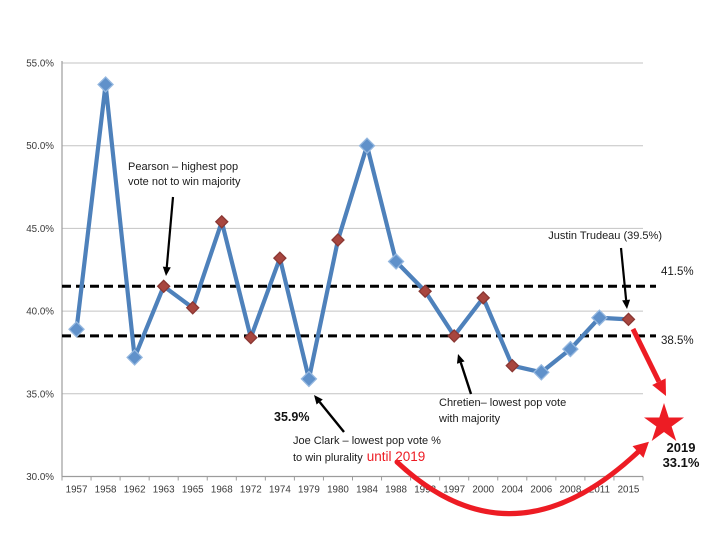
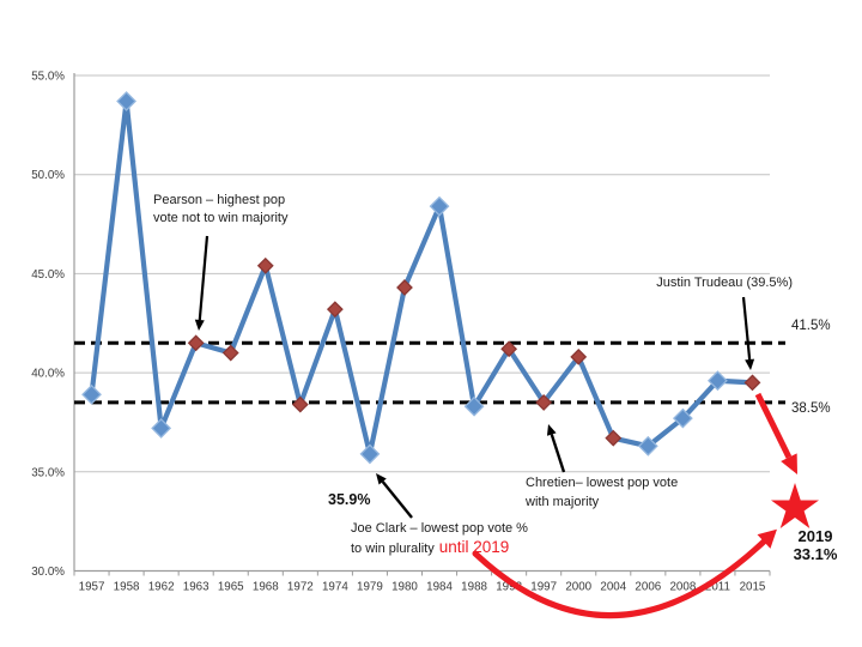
1965: 40.2% -> 41.0%
1984: 50.0% -> 48.4%
1988: 43.0% -> 38.3%
